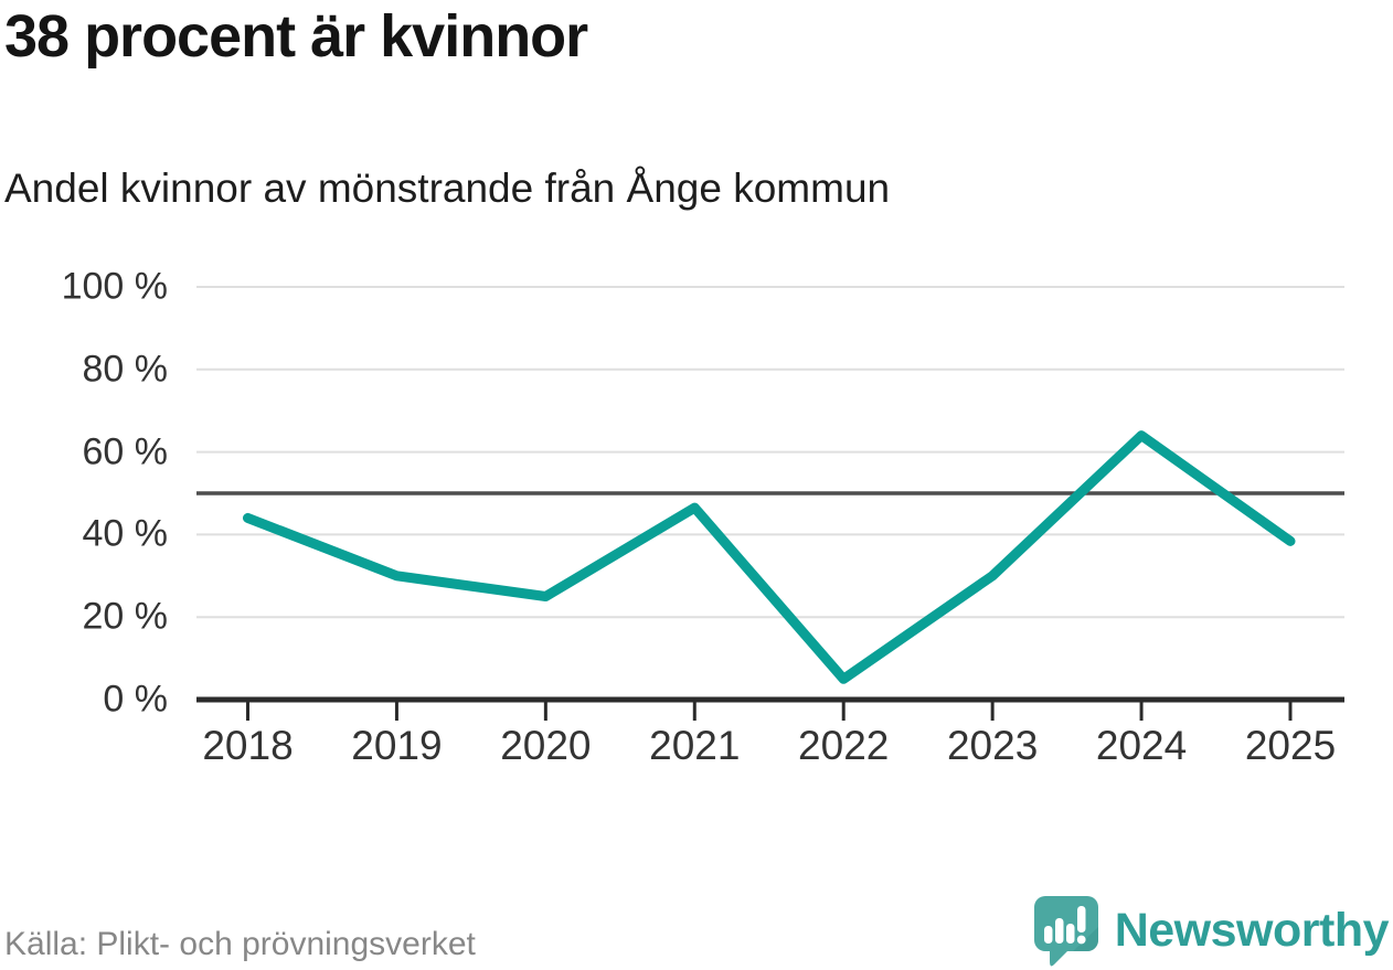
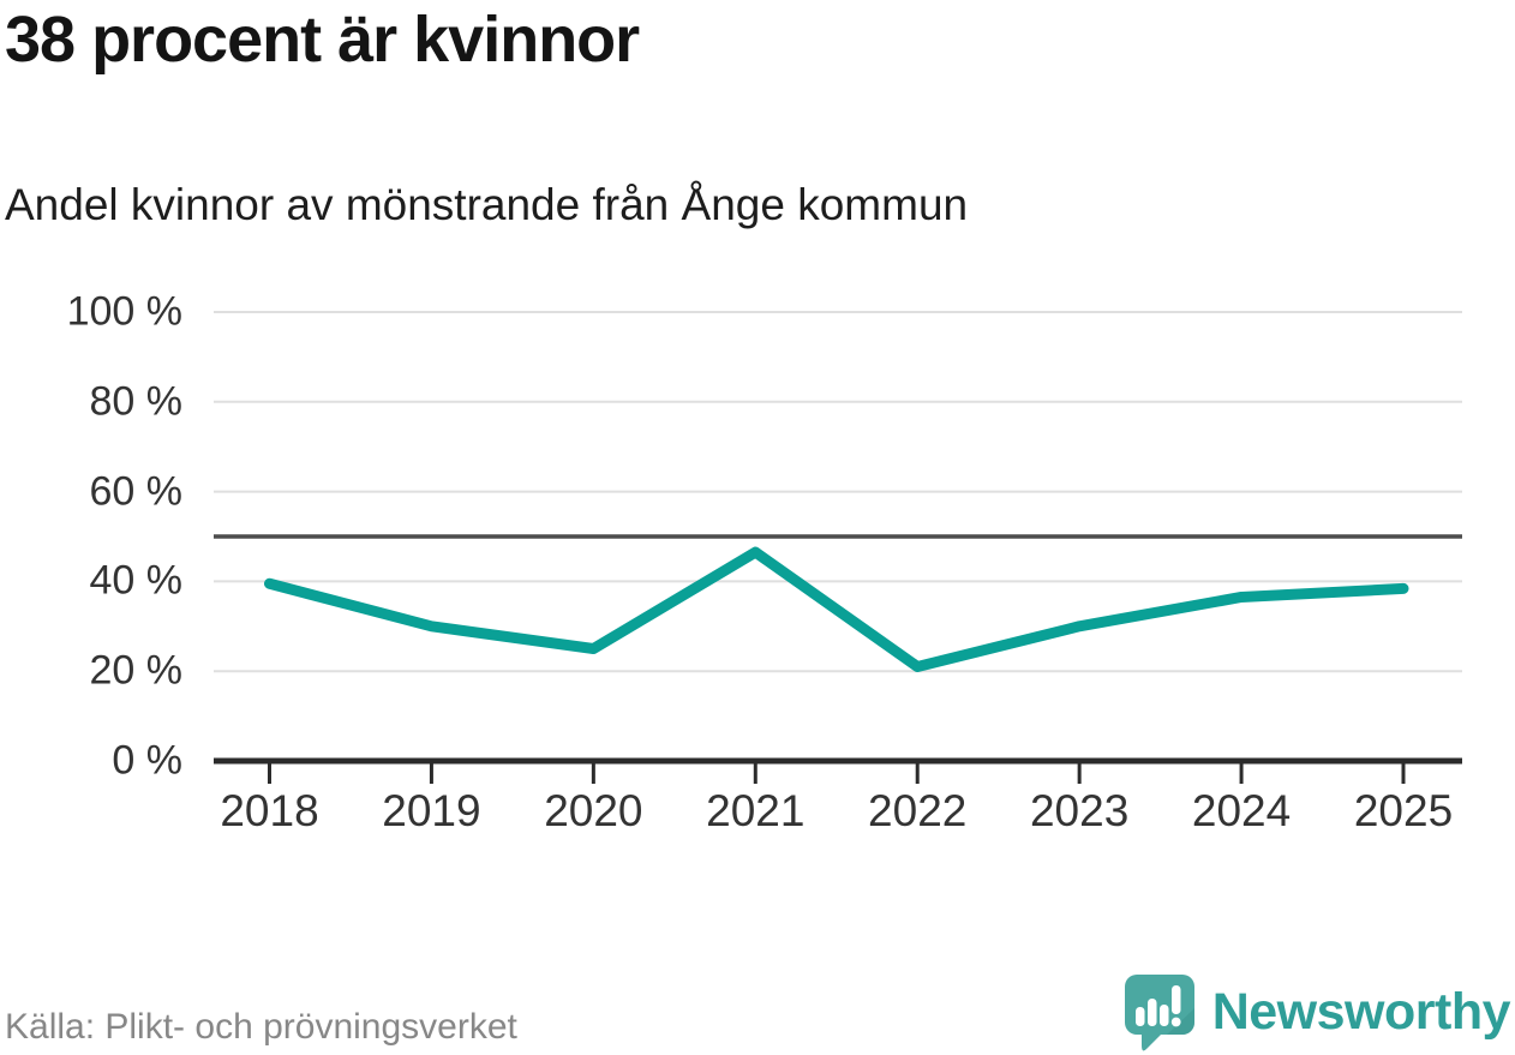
2018: 44% -> 40%
2022: 5% -> 21%
2024: 64% -> 36%
